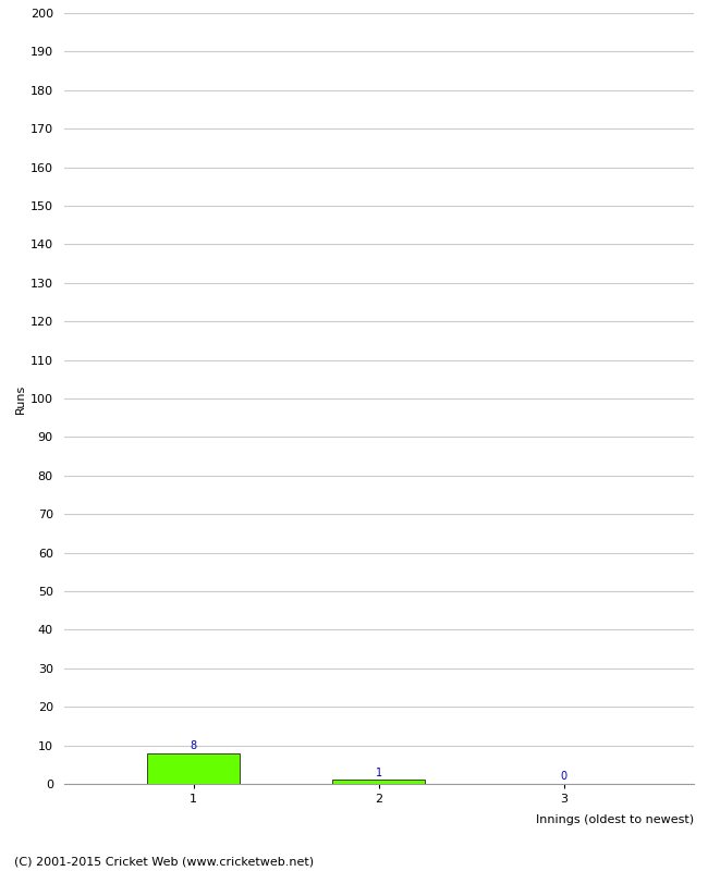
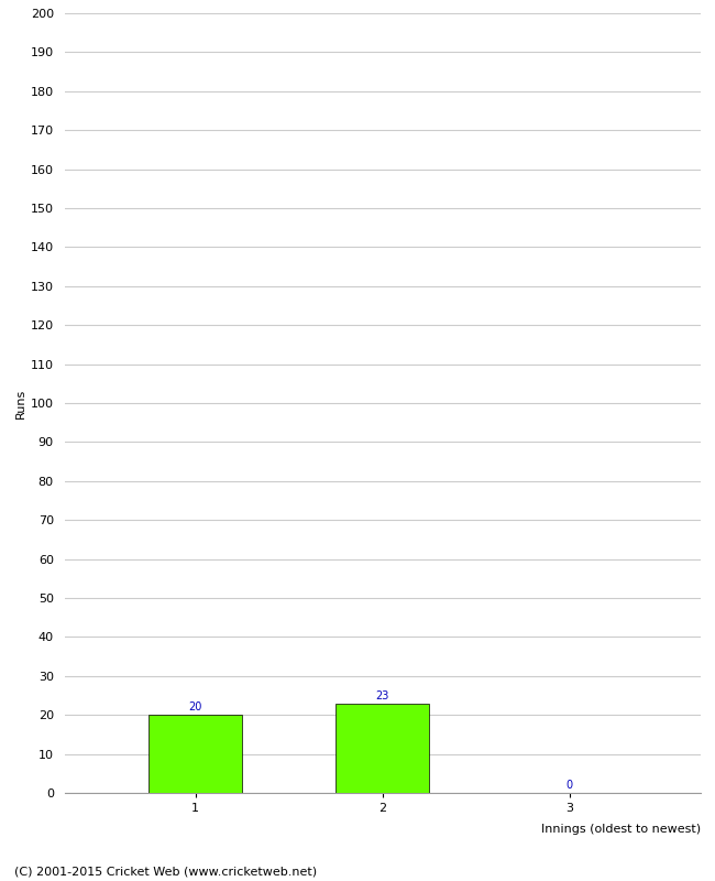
1: 8 -> 20
2: 1 -> 23
